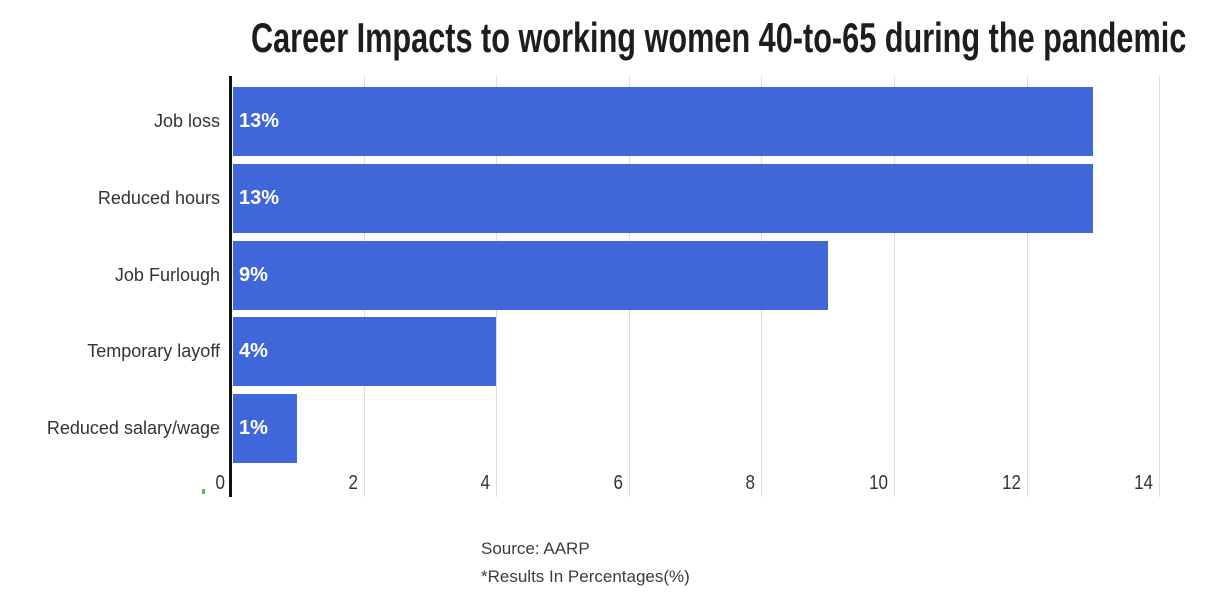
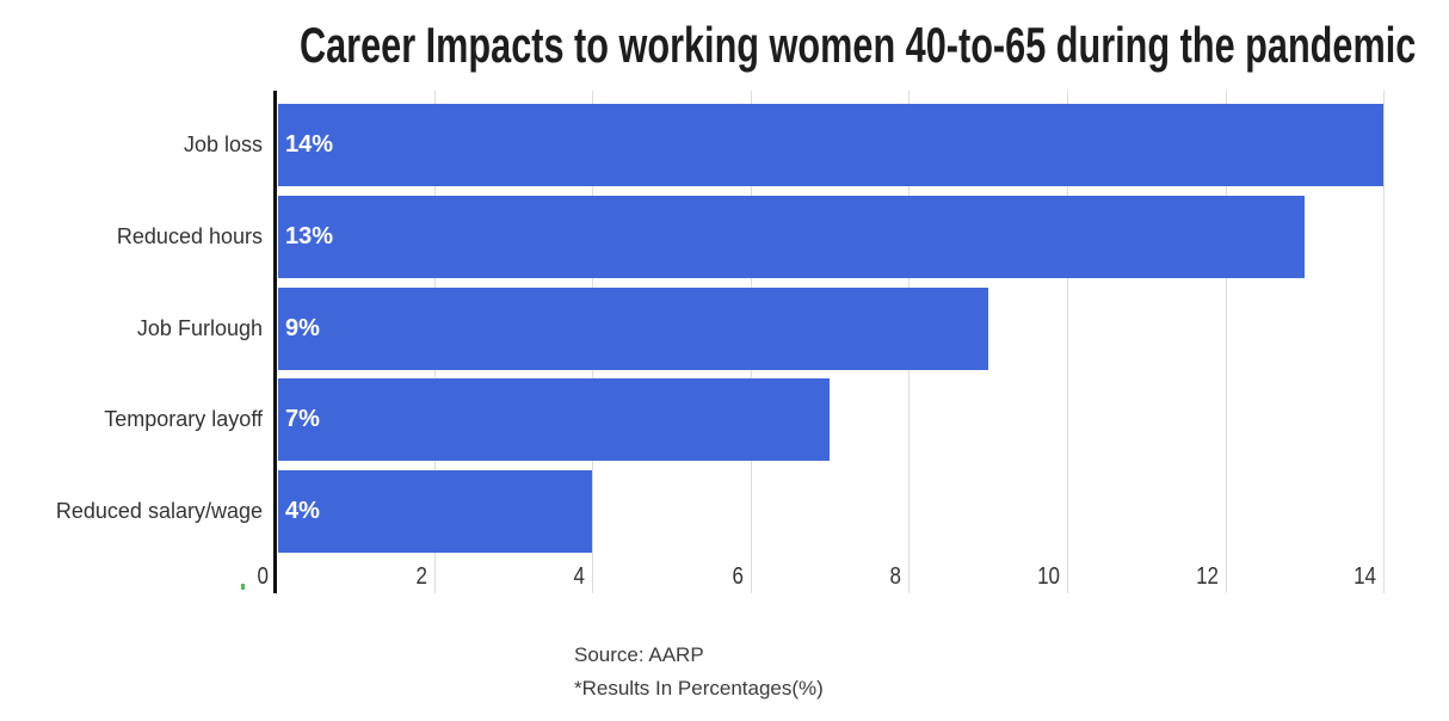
Job loss: 13% -> 14%
Temporary layoff: 4% -> 7%
Reduced salary/wage: 1% -> 4%
